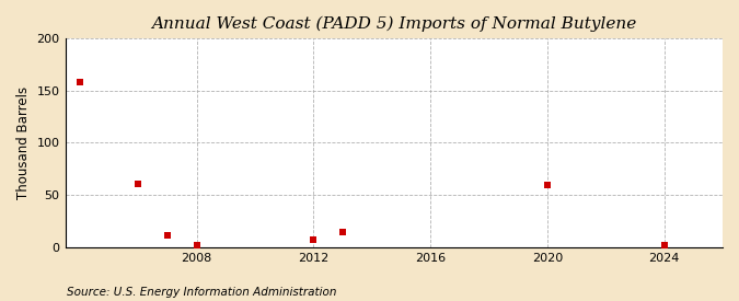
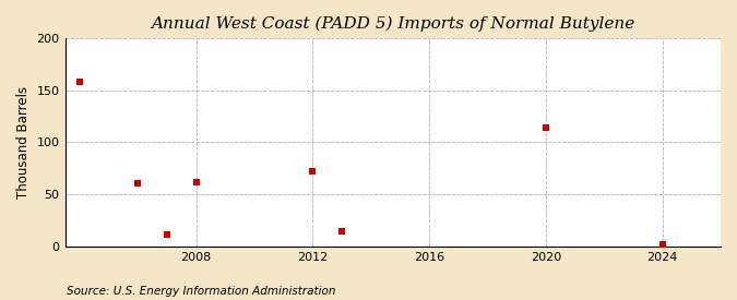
2008: 2 -> 62
2012: 7 -> 72
2020: 60 -> 114
